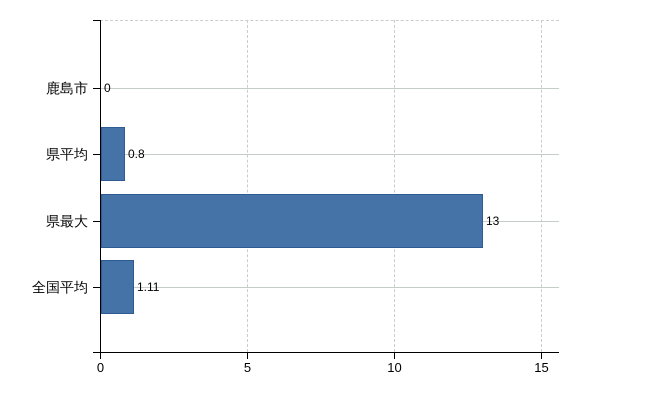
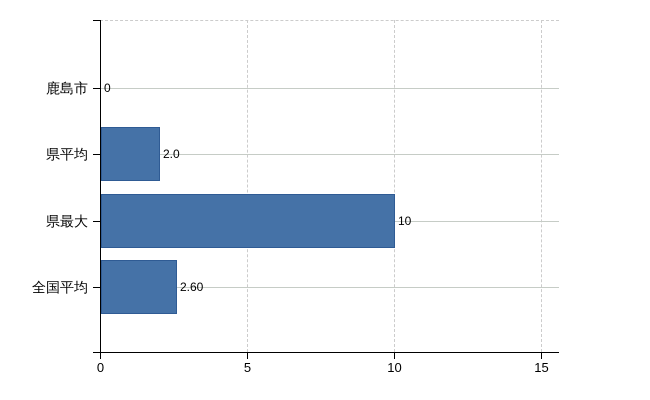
県平均: 0.8 -> 2.0
県最大: 13 -> 10
全国平均: 1.11 -> 2.60
